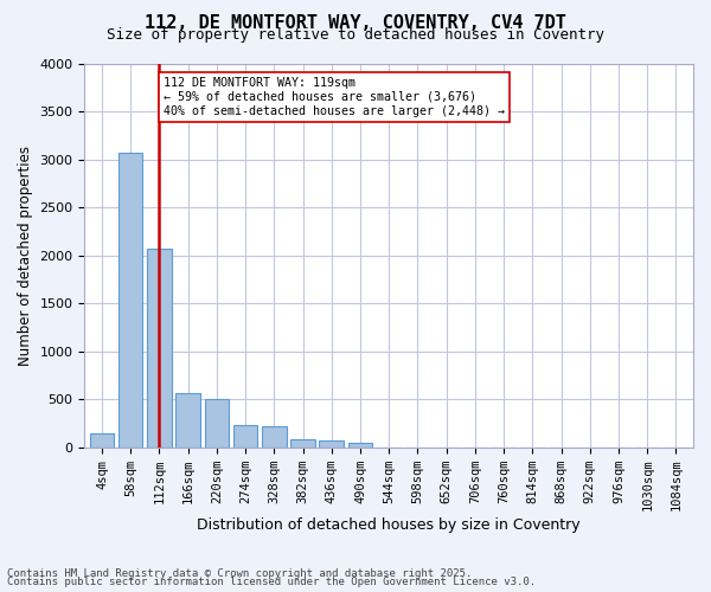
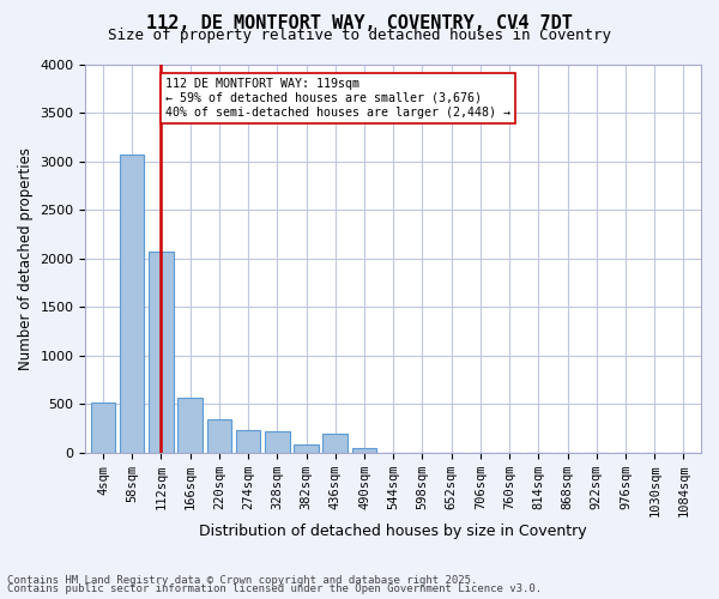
4sqm: 150 -> 520
220sqm: 510 -> 340
436sqm: 70 -> 200
